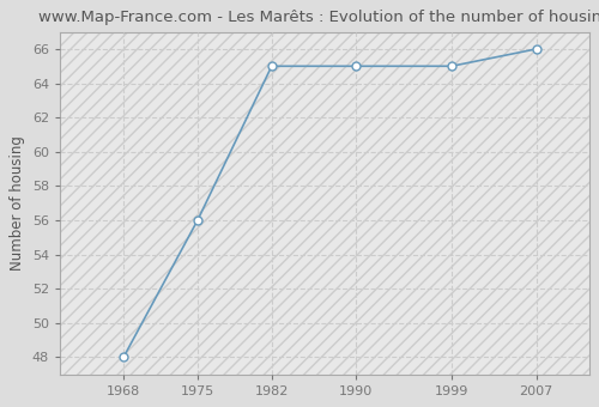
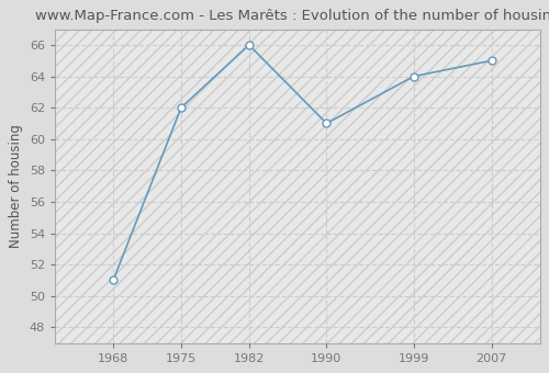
1968: 48 -> 51
1975: 56 -> 62
1982: 65 -> 66
1990: 65 -> 61
1999: 65 -> 64
2007: 66 -> 65
